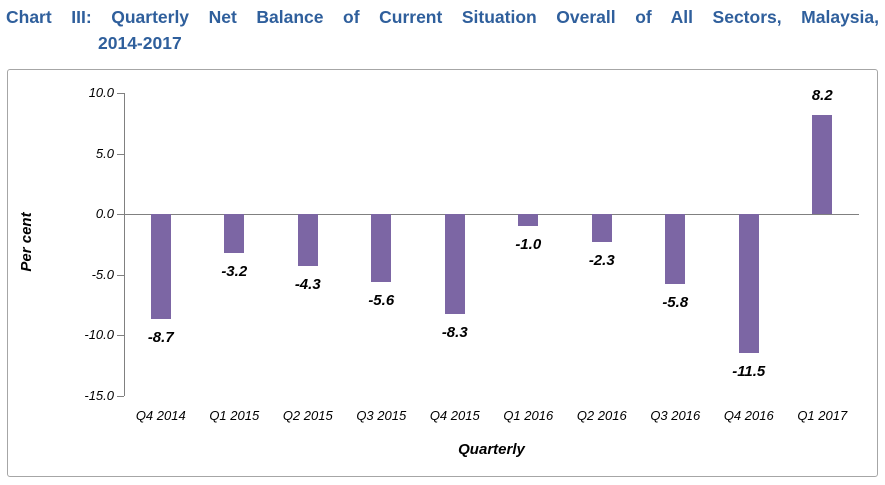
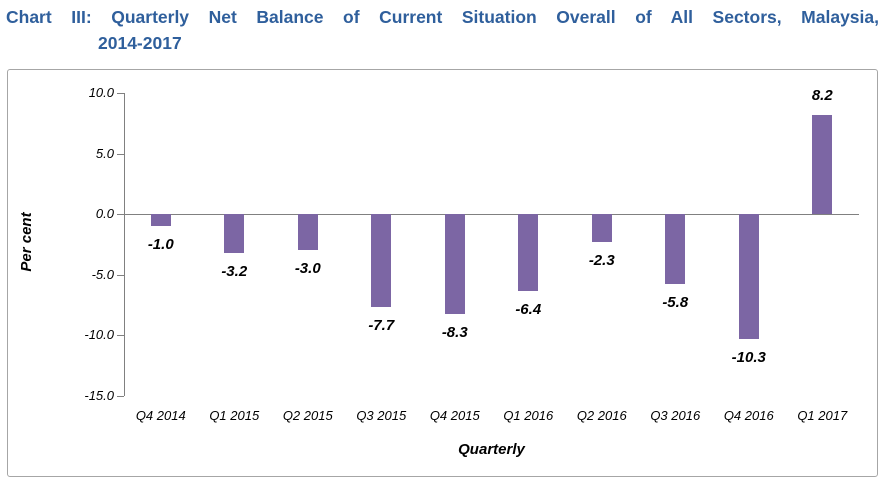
Q4 2014: -8.7 -> -1.0
Q2 2015: -4.3 -> -3.0
Q3 2015: -5.6 -> -7.7
Q1 2016: -1.0 -> -6.4
Q4 2016: -11.5 -> -10.3
